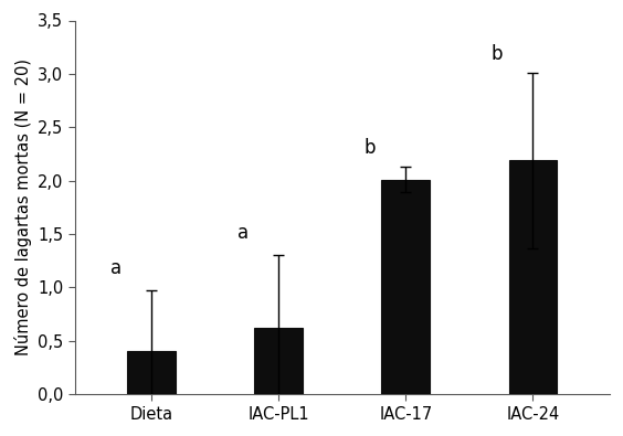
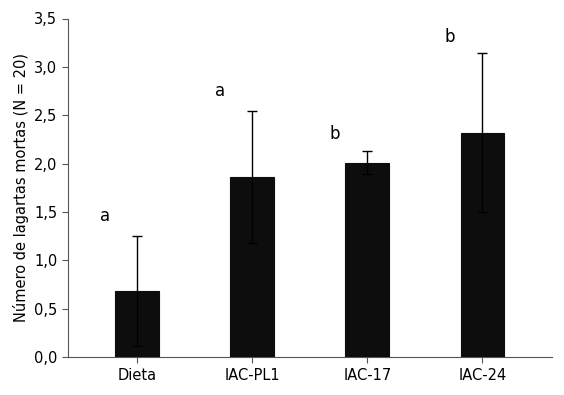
Dieta: 0,40 -> 0,68
IAC-PL1: 0,62 -> 1,86
IAC-24: 2,19 -> 2,32
